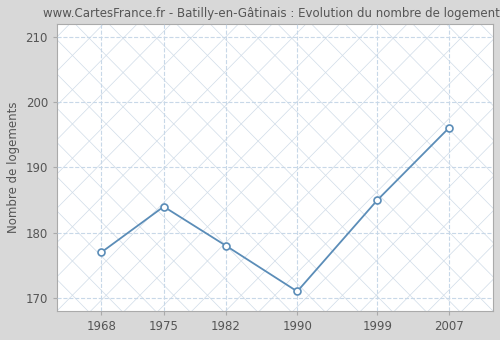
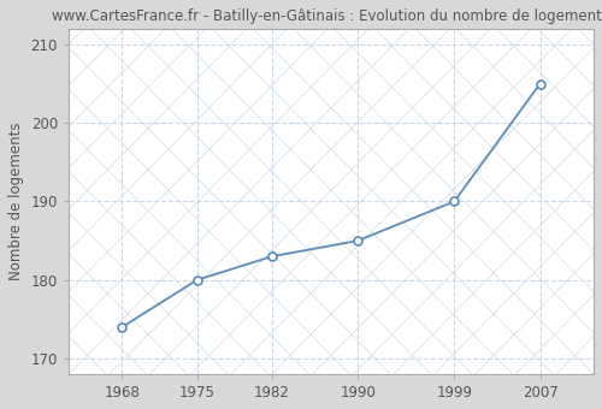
1968: 177 -> 174
1975: 184 -> 180
1982: 178 -> 183
1990: 171 -> 185
1999: 185 -> 190
2007: 196 -> 205
